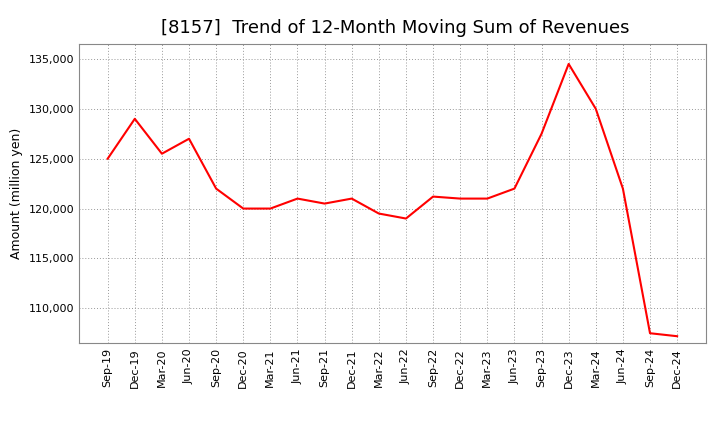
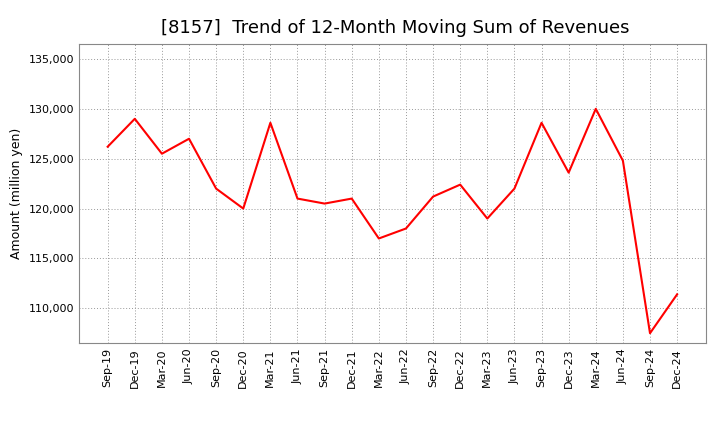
Sep-19: 125,000 -> 126,200
Mar-21: 120,000 -> 128,600
Mar-22: 119,500 -> 117,000
Jun-22: 119,000 -> 118,000
Dec-22: 121,000 -> 122,400
Mar-23: 121,000 -> 119,000
Sep-23: 127,500 -> 128,600
Dec-23: 134,500 -> 123,600
Jun-24: 122,000 -> 124,800
Dec-24: 107,200 -> 111,400
